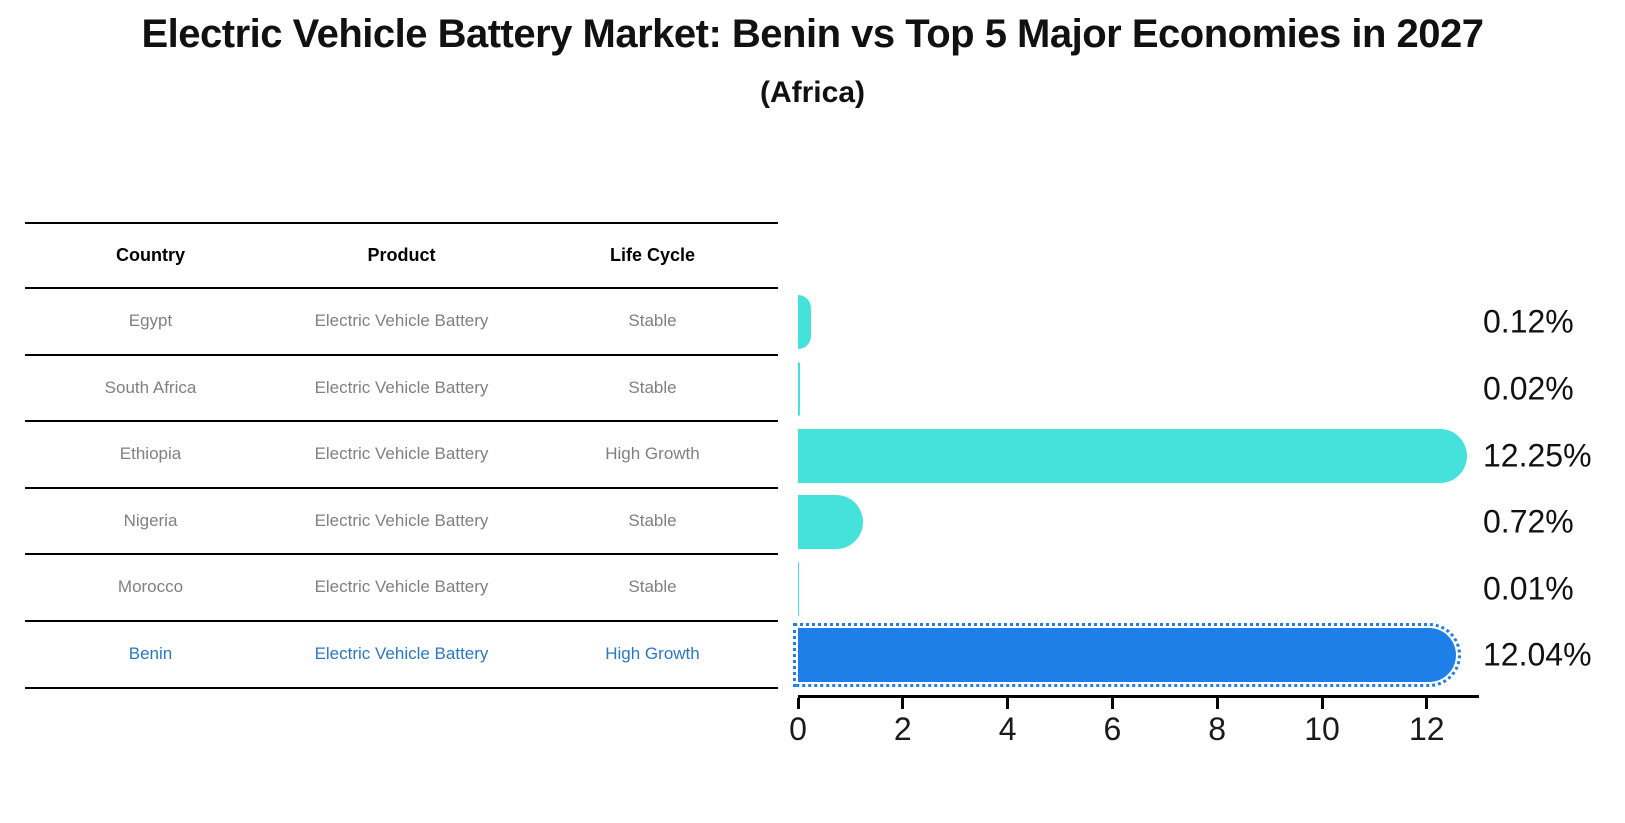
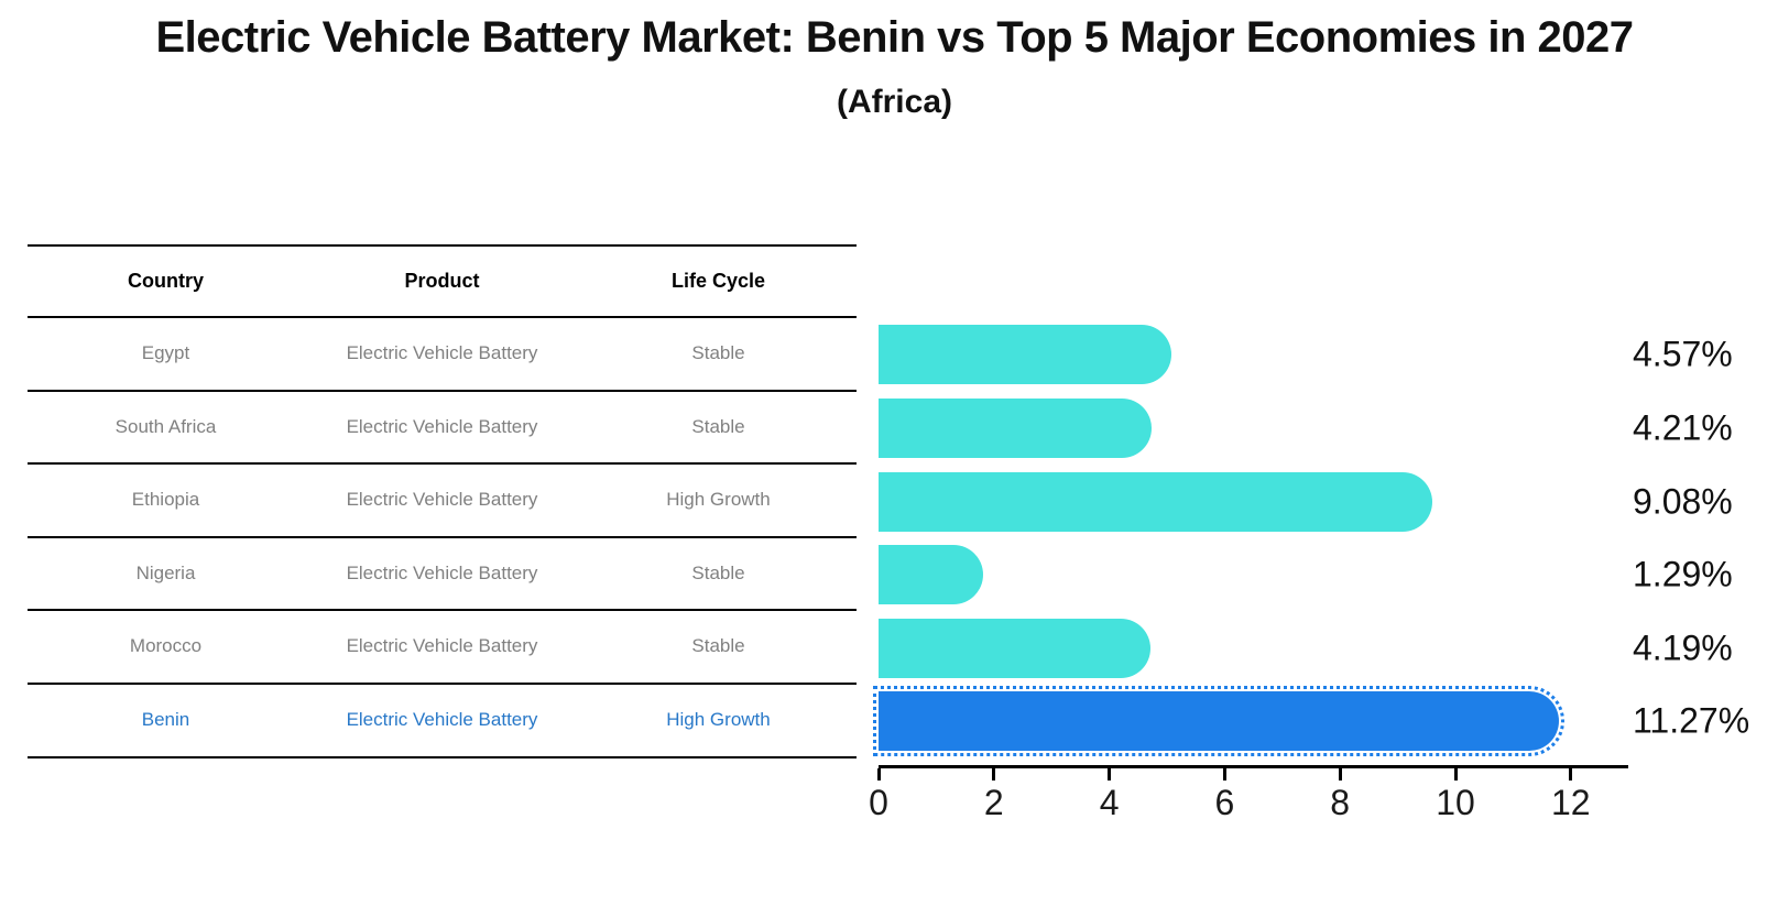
Egypt: 0.12% -> 4.57%
South Africa: 0.02% -> 4.21%
Ethiopia: 12.25% -> 9.08%
Nigeria: 0.72% -> 1.29%
Morocco: 0.01% -> 4.19%
Benin: 12.04% -> 11.27%
